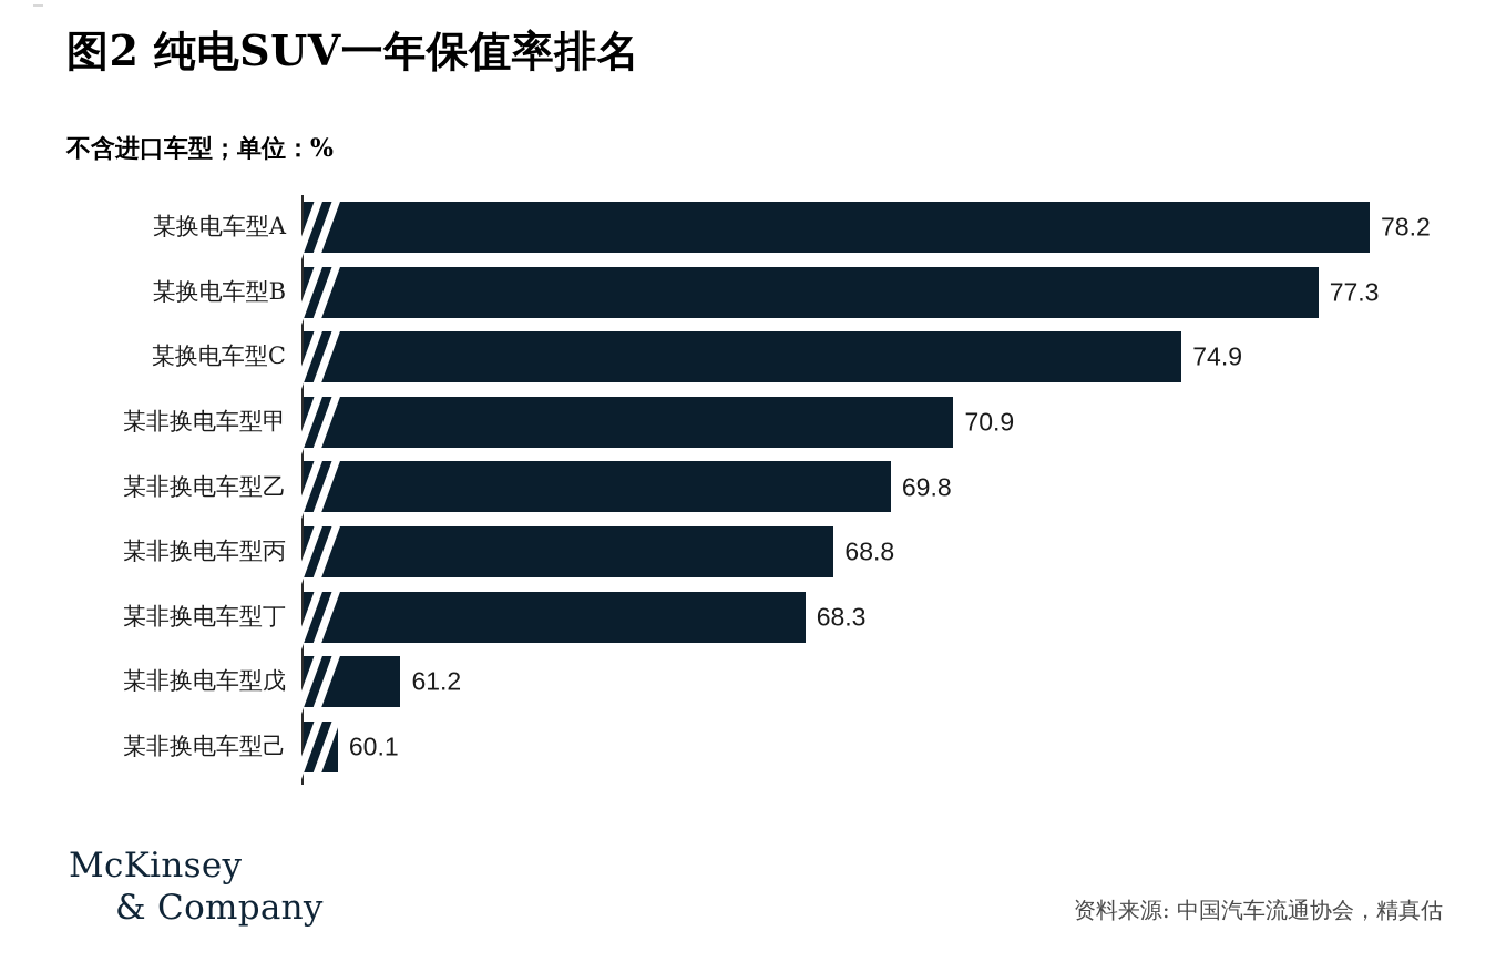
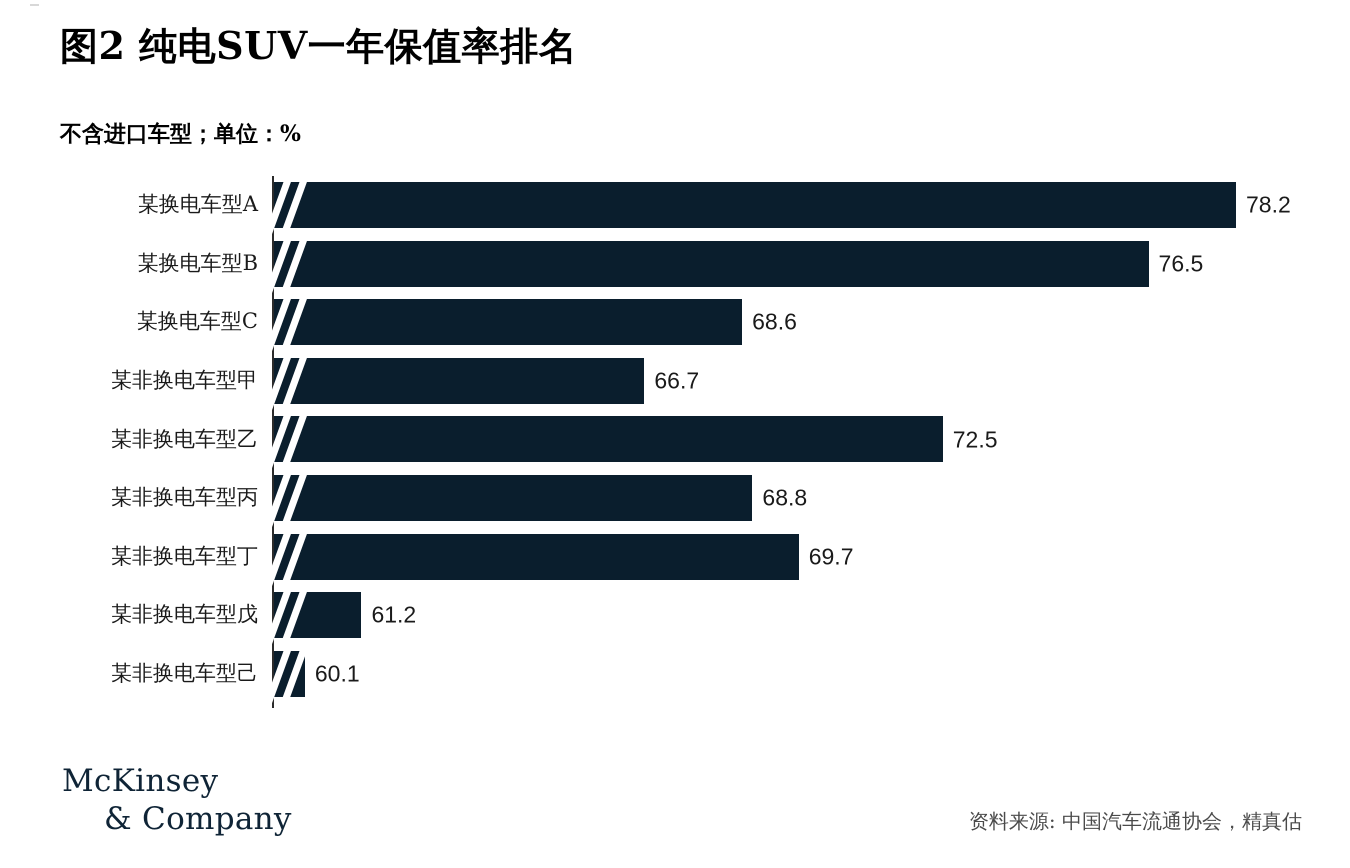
某换电车型B: 77.3 -> 76.5
某换电车型C: 74.9 -> 68.6
某非换电车型甲: 70.9 -> 66.7
某非换电车型乙: 69.8 -> 72.5
某非换电车型丁: 68.3 -> 69.7
